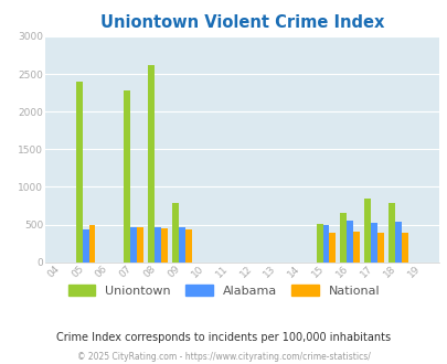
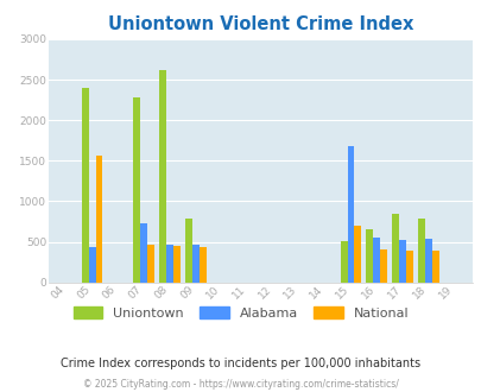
National/05: 490 -> 1560
Alabama/07: 460 -> 720
Alabama/15: 490 -> 1680
National/15: 390 -> 700
